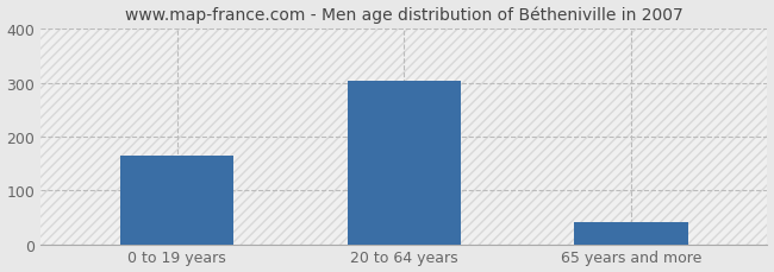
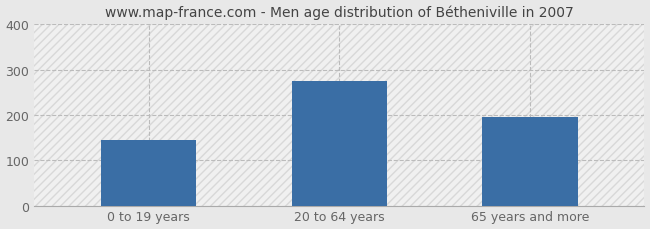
0 to 19 years: 165 -> 145
20 to 64 years: 303 -> 275
65 years and more: 42 -> 195
